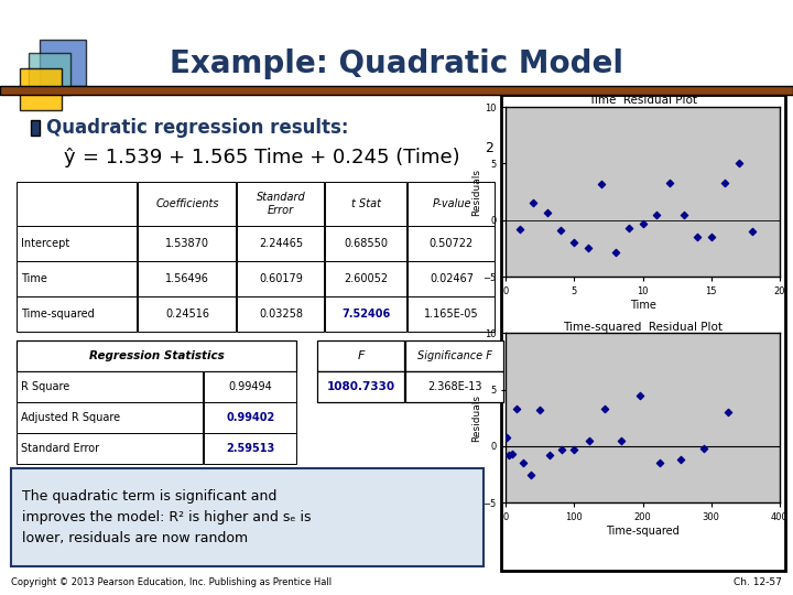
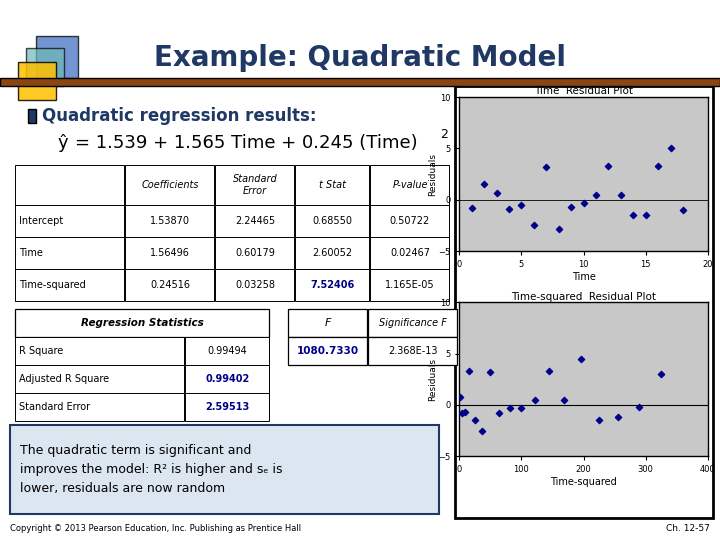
Time Residual Plot/5: -2.0 -> -0.5
